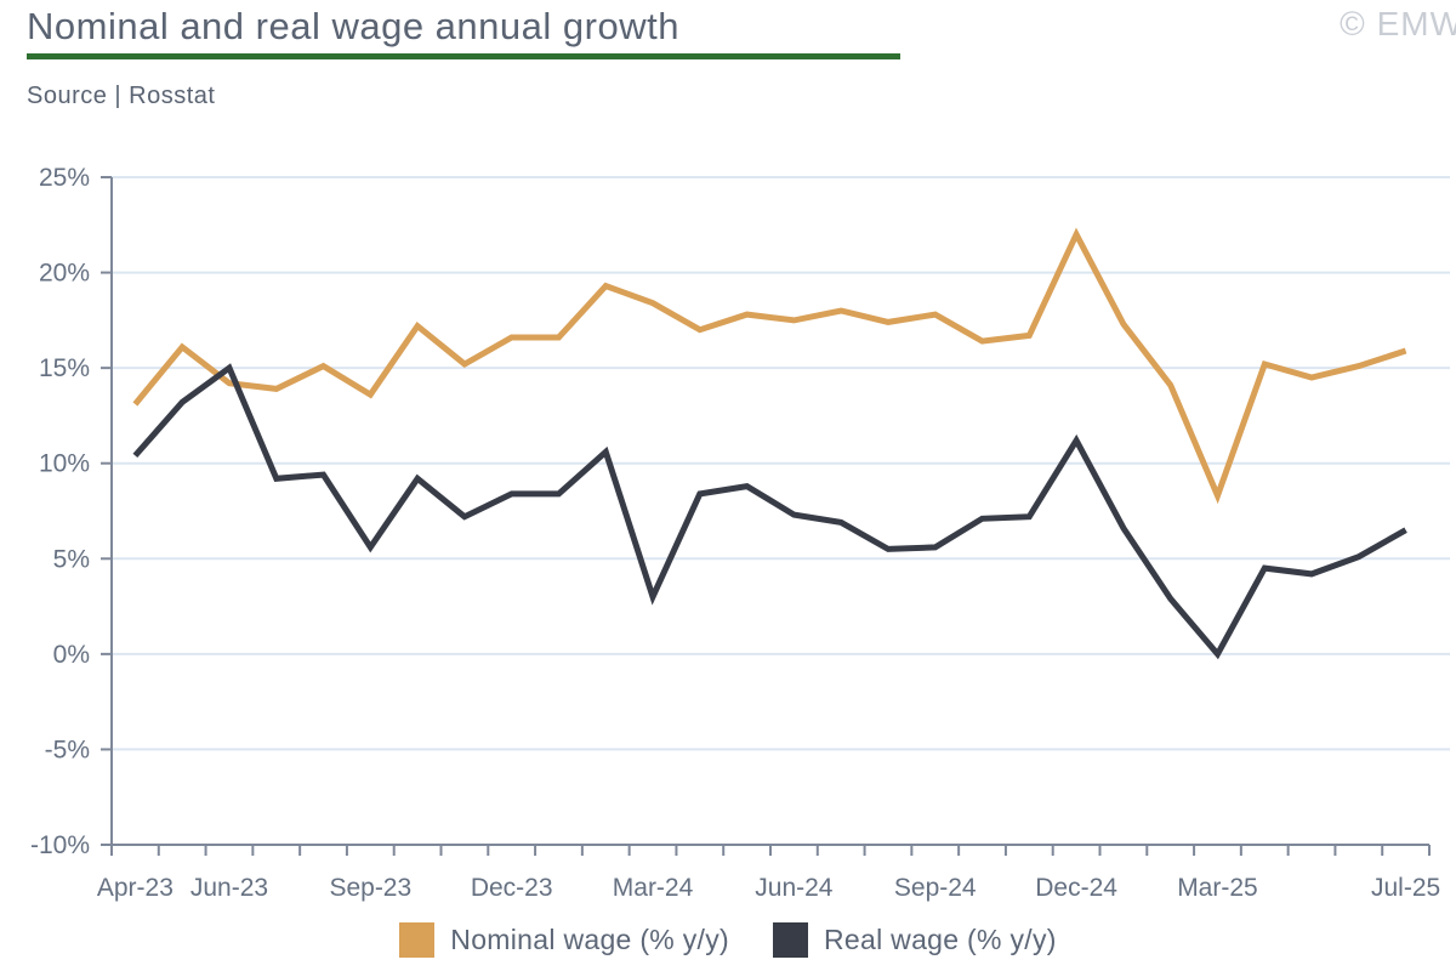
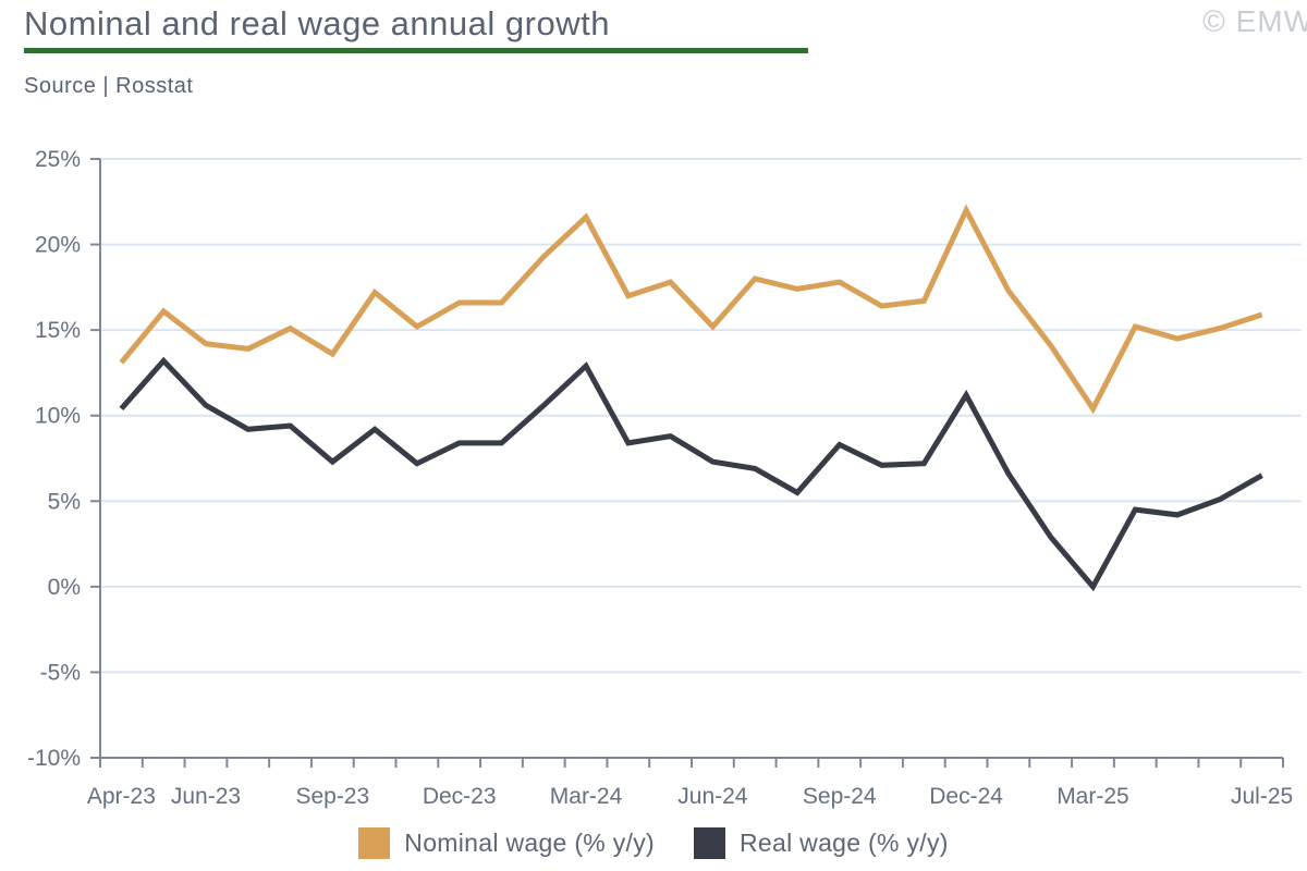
Real wage (% y/y)/Jun-23: 15.0% -> 10.6%
Real wage (% y/y)/Sep-23: 5.6% -> 7.3%
Nominal wage (% y/y)/Mar-24: 18.4% -> 21.6%
Real wage (% y/y)/Mar-24: 3.0% -> 12.9%
Nominal wage (% y/y)/Jun-24: 17.5% -> 15.2%
Real wage (% y/y)/Sep-24: 5.6% -> 8.3%
Nominal wage (% y/y)/Mar-25: 8.3% -> 10.4%
